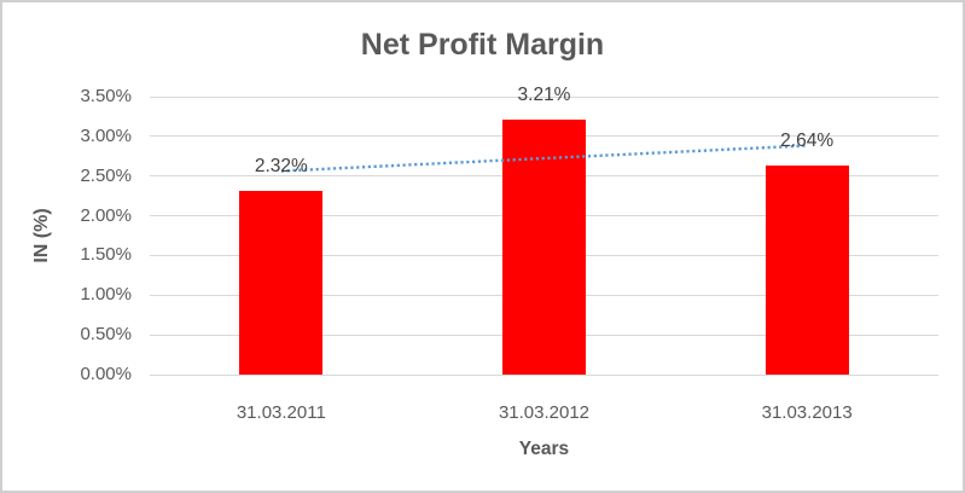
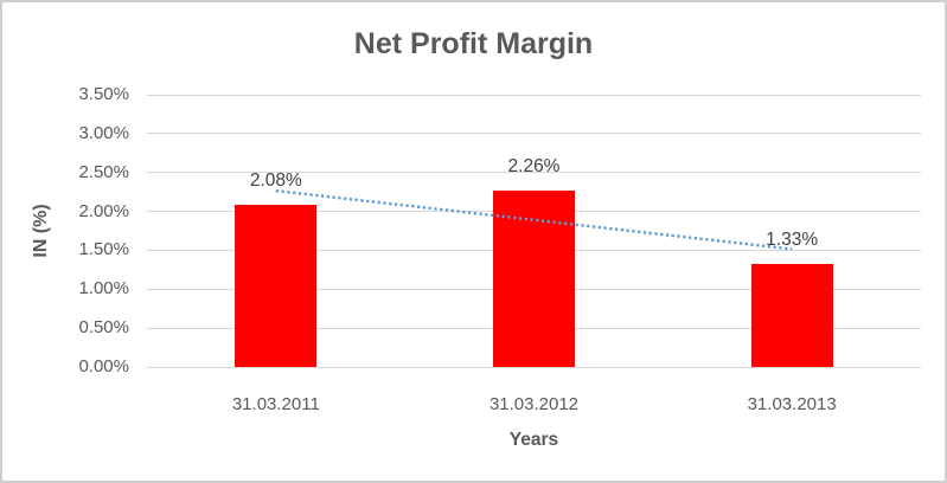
31.03.2011: 2.32% -> 2.08%
31.03.2012: 3.21% -> 2.26%
31.03.2013: 2.64% -> 1.33%
